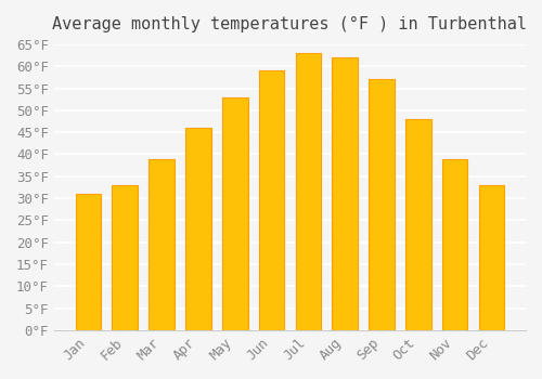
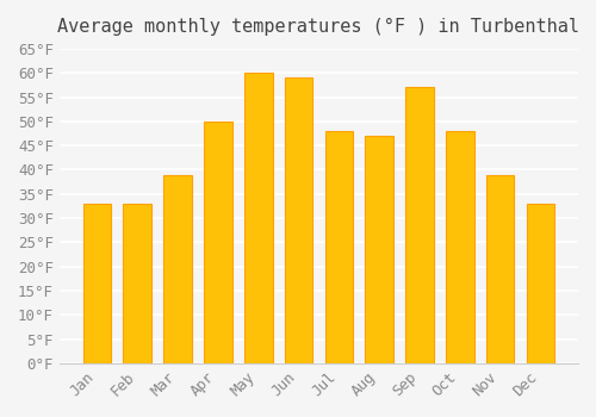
Jan: 31°F -> 33°F
Apr: 46°F -> 50°F
May: 53°F -> 60°F
Jul: 63°F -> 48°F
Aug: 62°F -> 47°F
